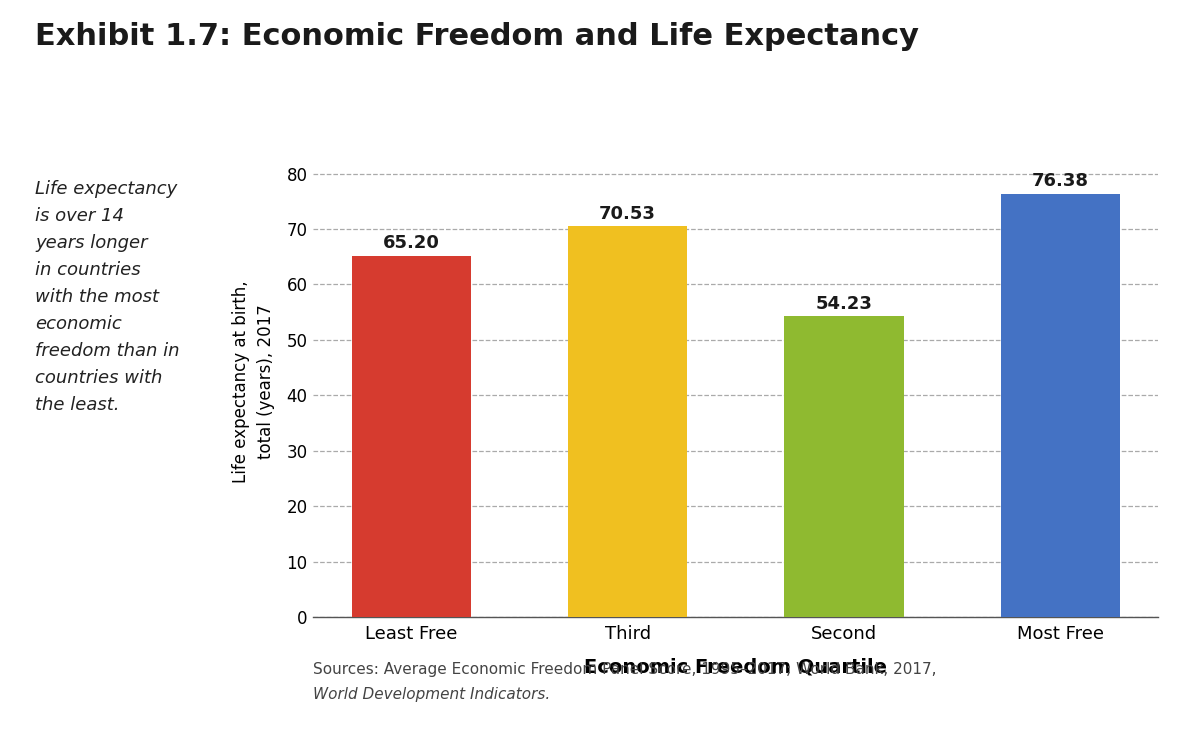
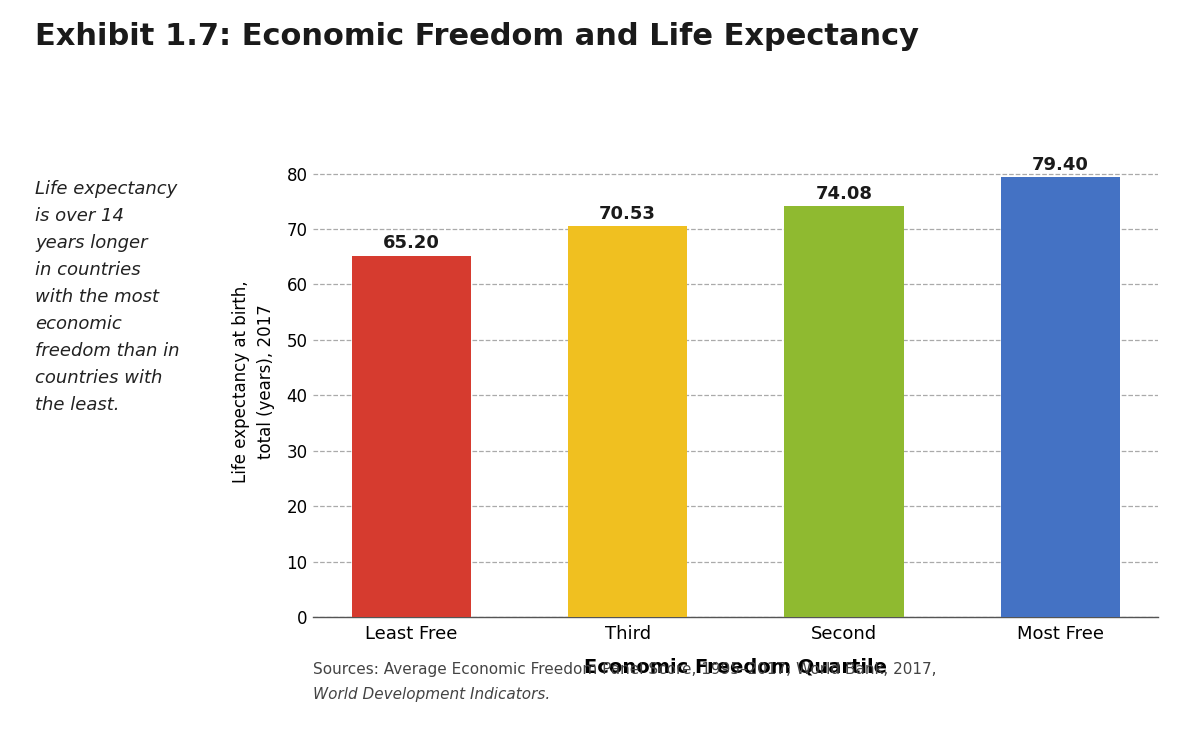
Second: 54.23 -> 74.08
Most Free: 76.38 -> 79.40
